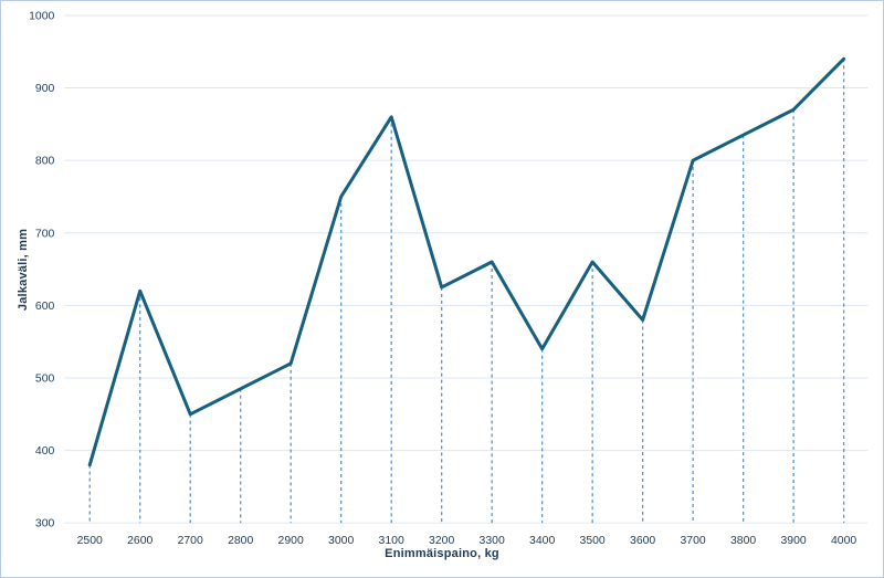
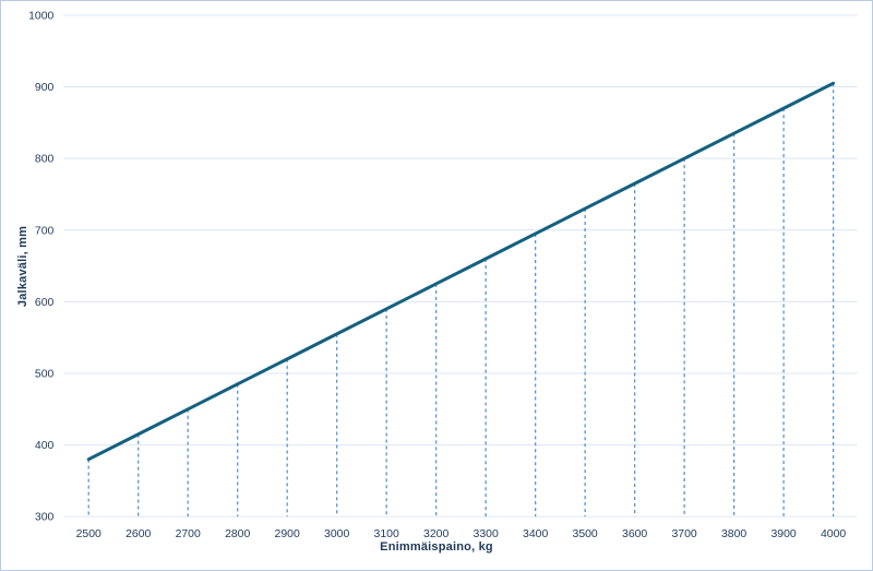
2600: 620 -> 420
3000: 750 -> 560
3100: 860 -> 590
3400: 540 -> 700
3500: 660 -> 730
3600: 580 -> 760
4000: 940 -> 900
